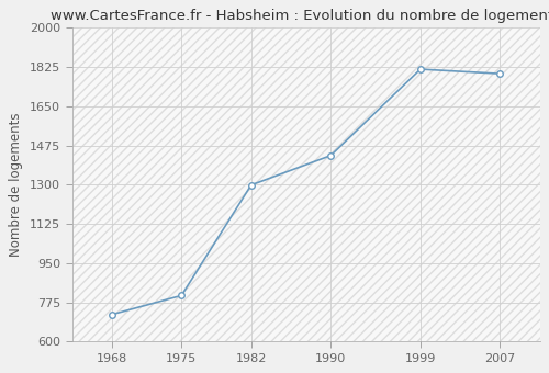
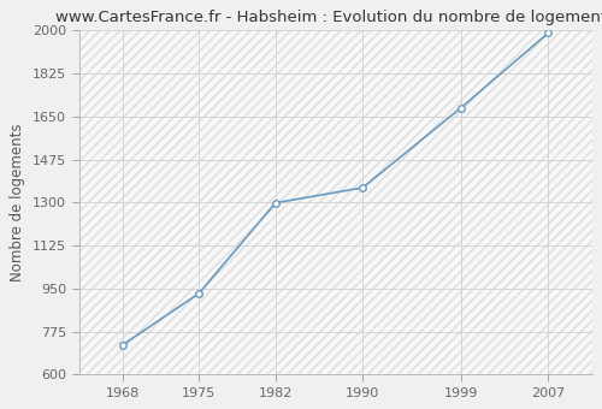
1975: 805 -> 930
1990: 1430 -> 1360
1999: 1815 -> 1685
2007: 1795 -> 1990
